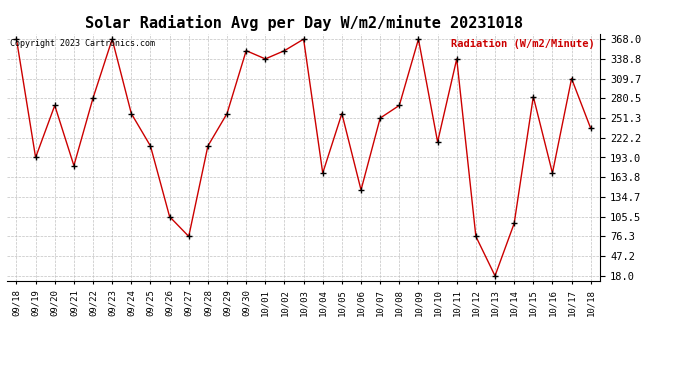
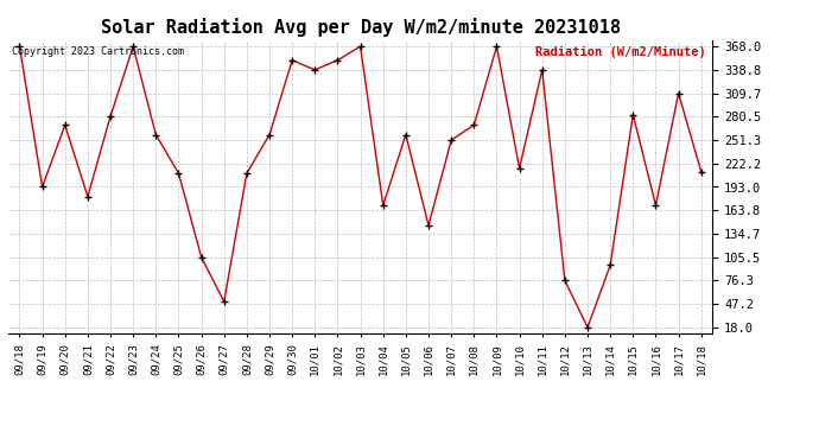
09/27: 76 -> 50
10/18: 236 -> 212
